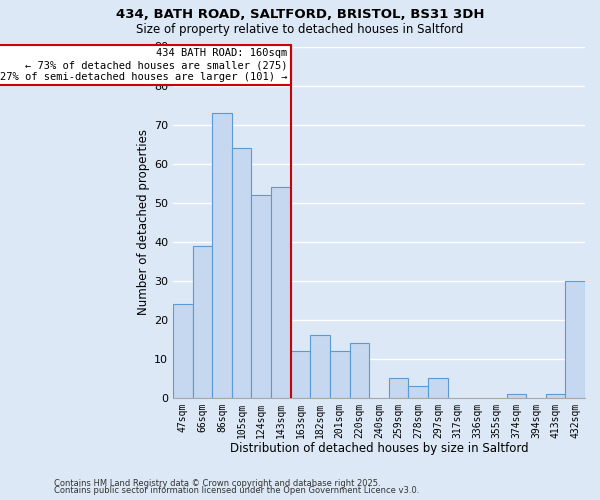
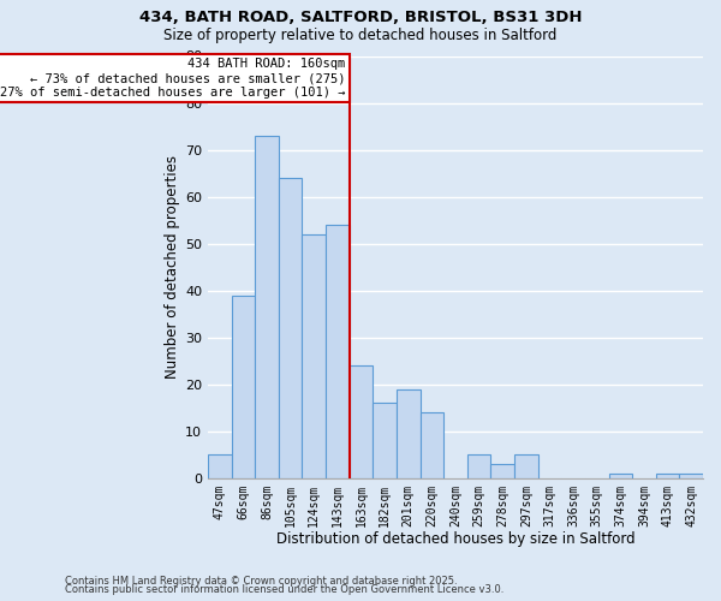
47sqm: 24 -> 5
163sqm: 12 -> 24
201sqm: 12 -> 19
432sqm: 30 -> 1
